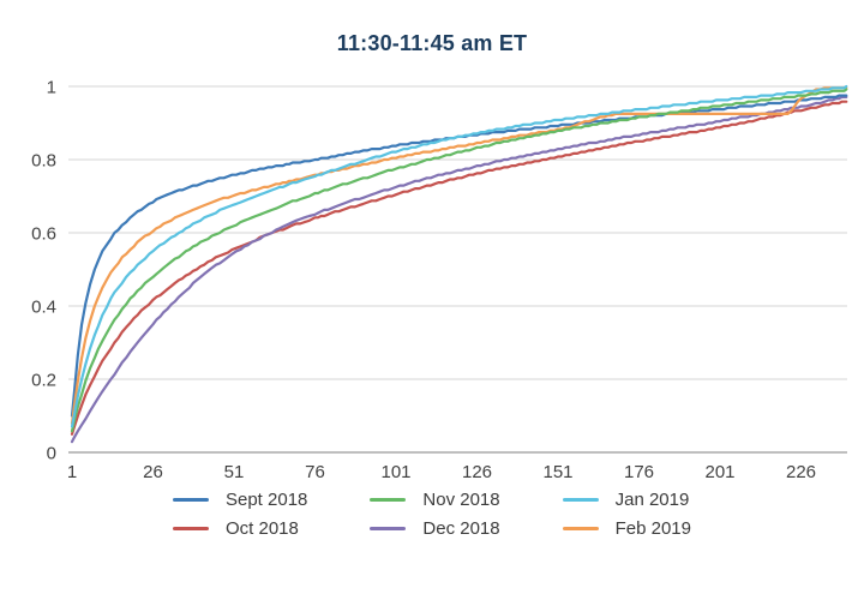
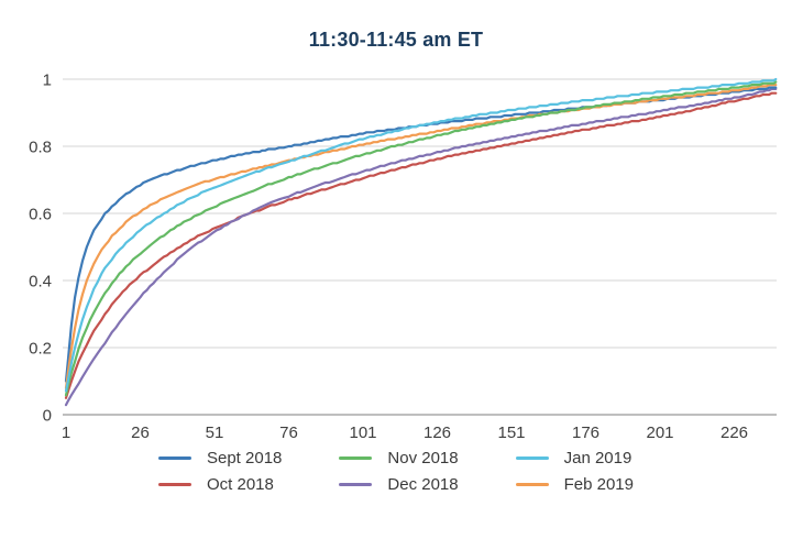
Feb 2019/201: 0.68 -> 0.94
